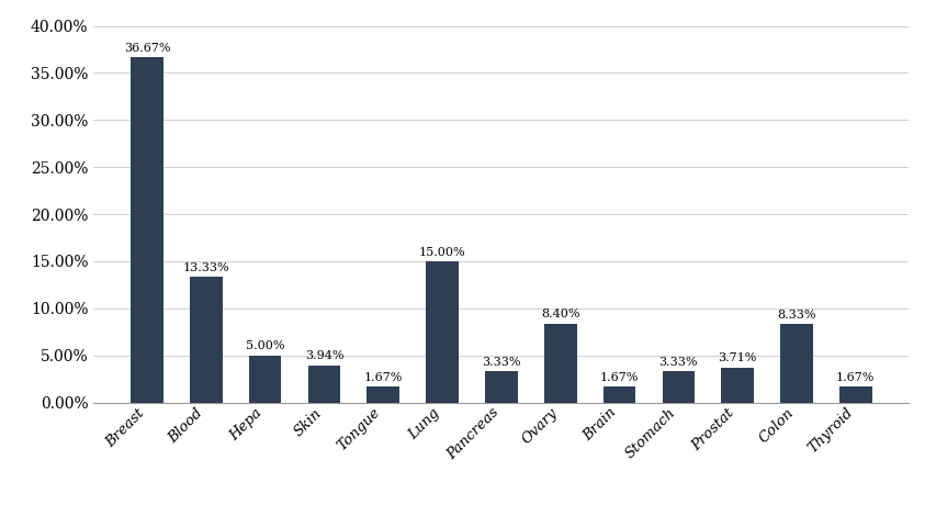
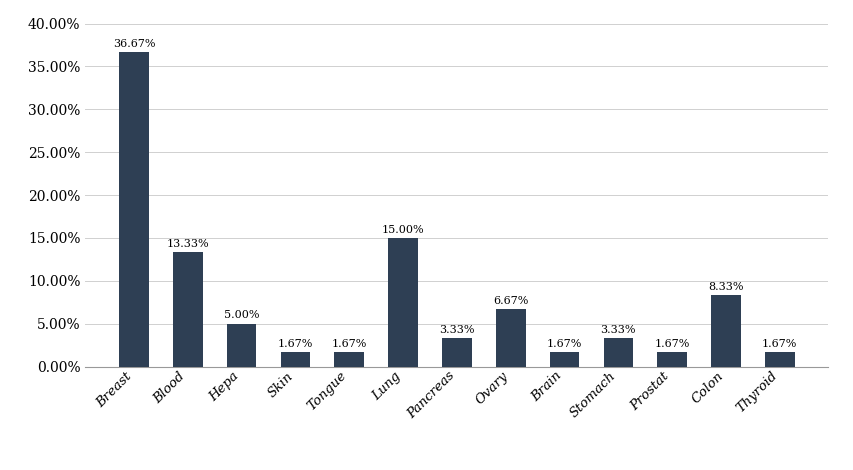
Skin: 3.94% -> 1.67%
Ovary: 8.40% -> 6.67%
Prostat: 3.71% -> 1.67%
